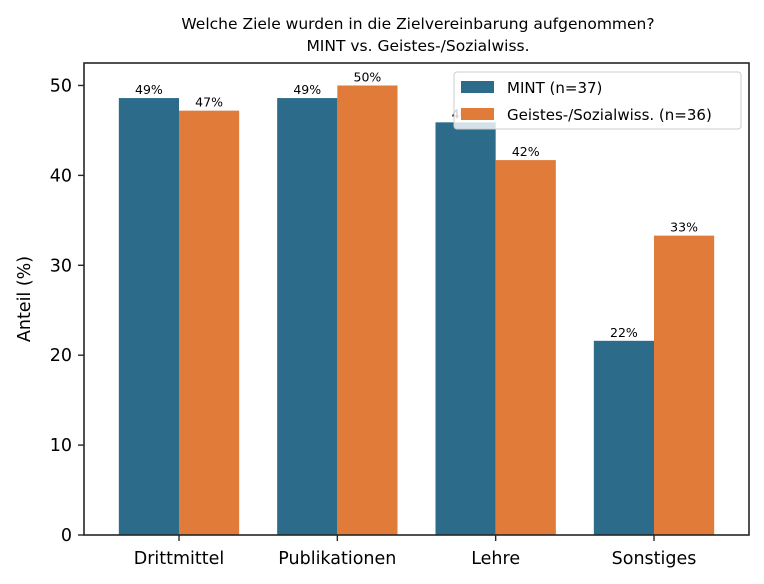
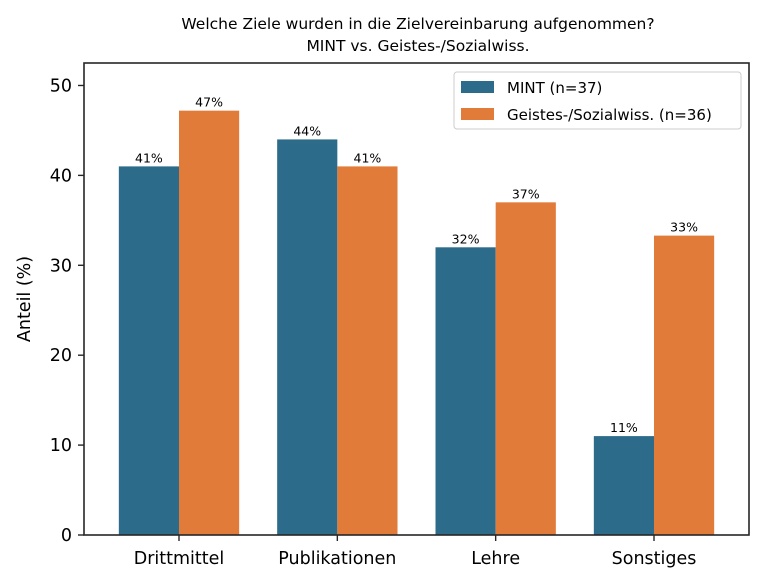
MINT (n=37)/Drittmittel: 49% -> 41%
MINT (n=37)/Publikationen: 49% -> 44%
Geistes-/Sozialwiss. (n=36)/Publikationen: 50% -> 41%
MINT (n=37)/Lehre: 46% -> 32%
Geistes-/Sozialwiss. (n=36)/Lehre: 42% -> 37%
MINT (n=37)/Sonstiges: 22% -> 11%
